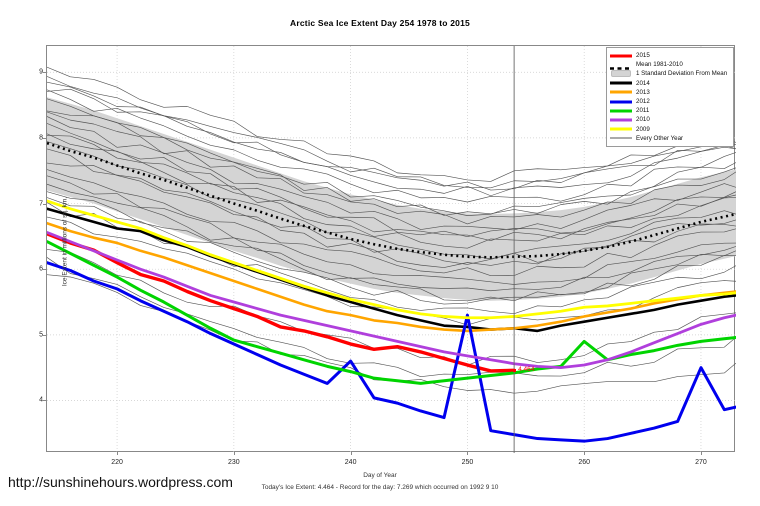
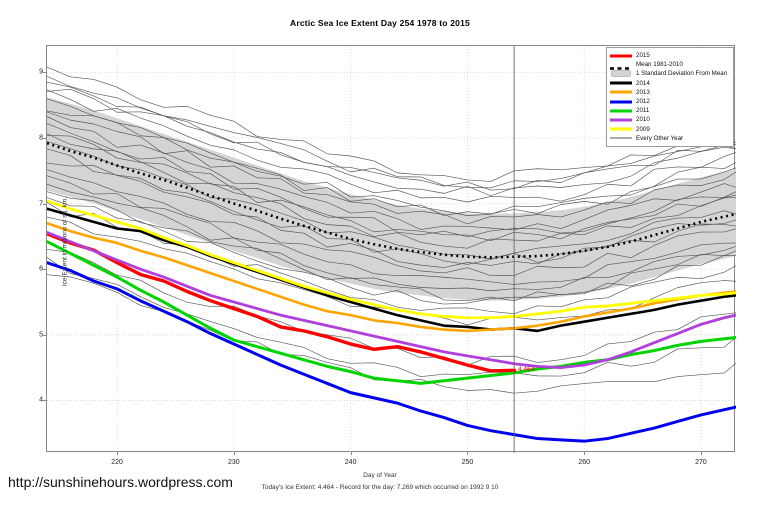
2012/240: 4.6 -> 4.1
2012/250: 5.3 -> 3.6
2011/260: 4.9 -> 4.6
2012/270: 4.5 -> 3.8
